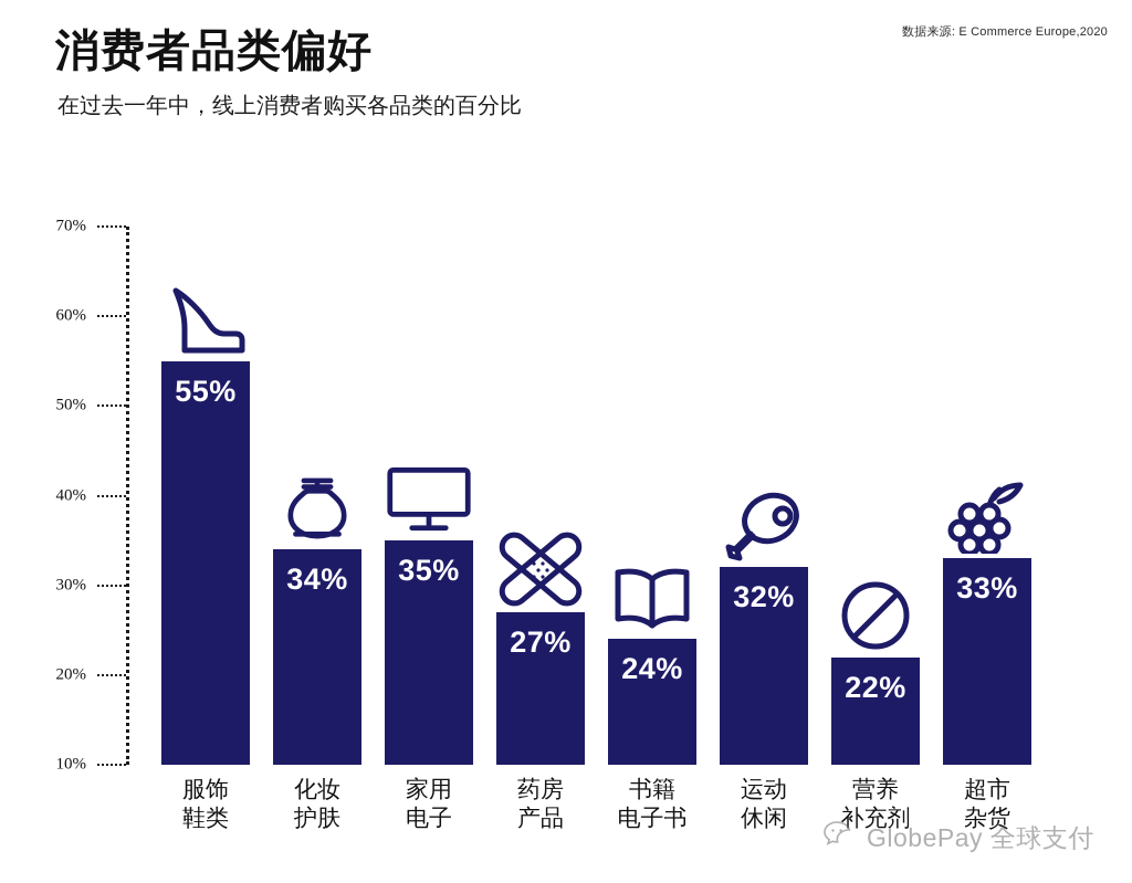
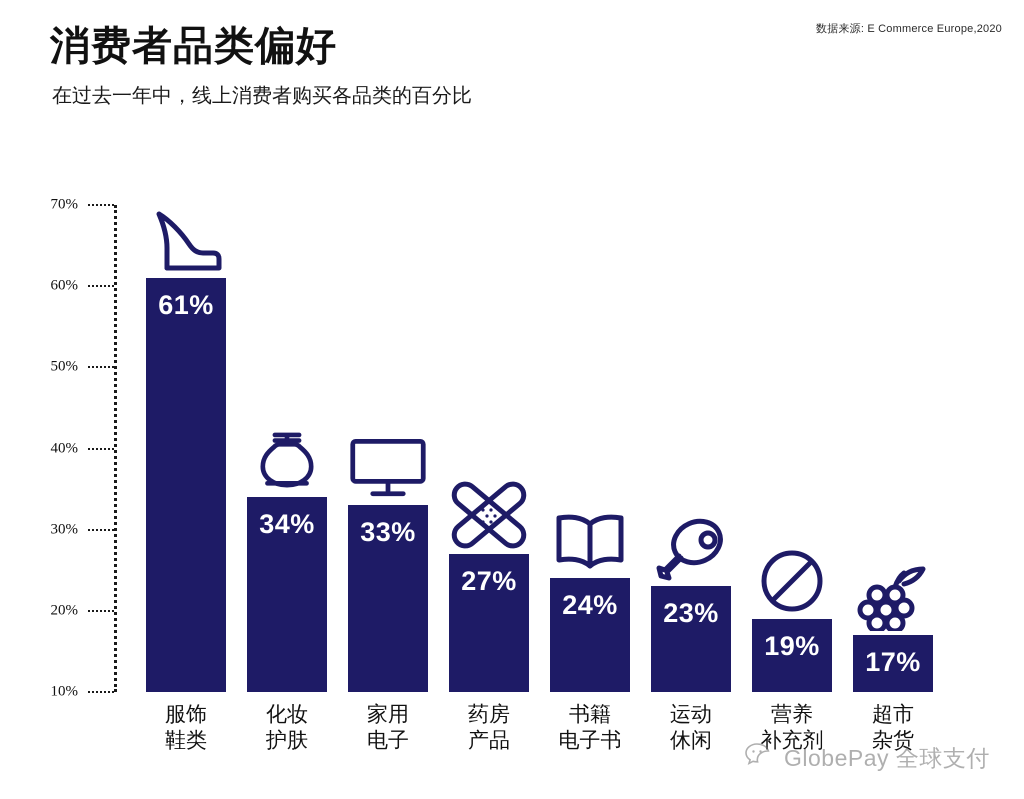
服饰 鞋类: 55% -> 61%
家用 电子: 35% -> 33%
运动 休闲: 32% -> 23%
营养 补充剂: 22% -> 19%
超市 杂货: 33% -> 17%
